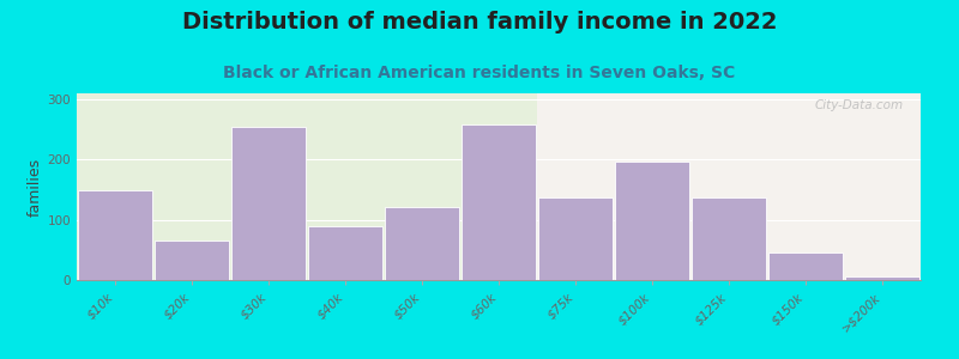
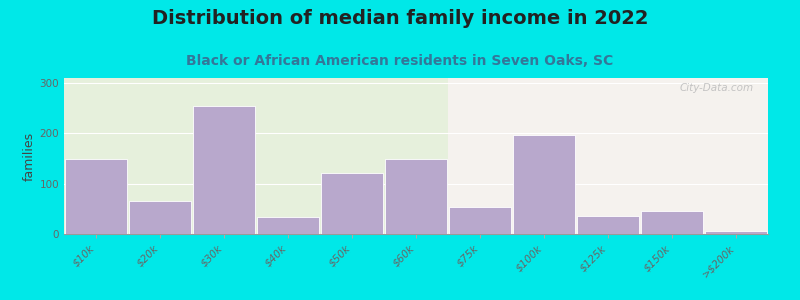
$40k: 90 -> 34
$60k: 258 -> 150
$75k: 138 -> 54
$125k: 137 -> 36
